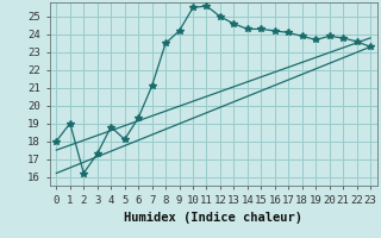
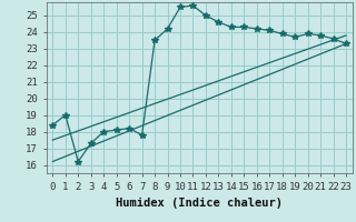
0: 18.0 -> 18.4
4: 18.8 -> 18.0
6: 19.3 -> 18.2
7: 21.1 -> 17.8
